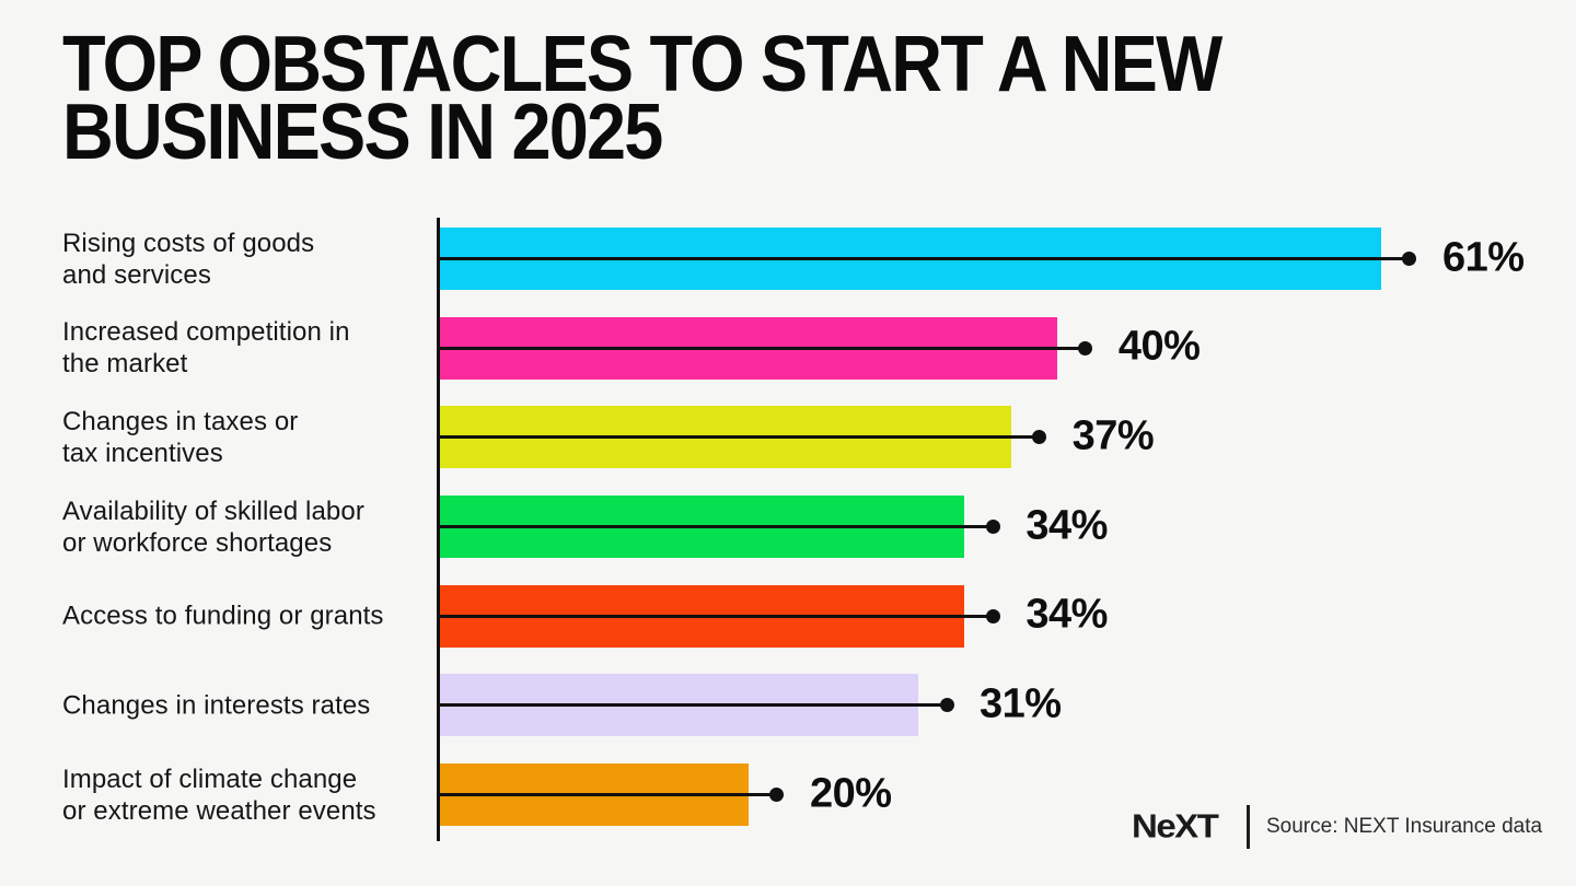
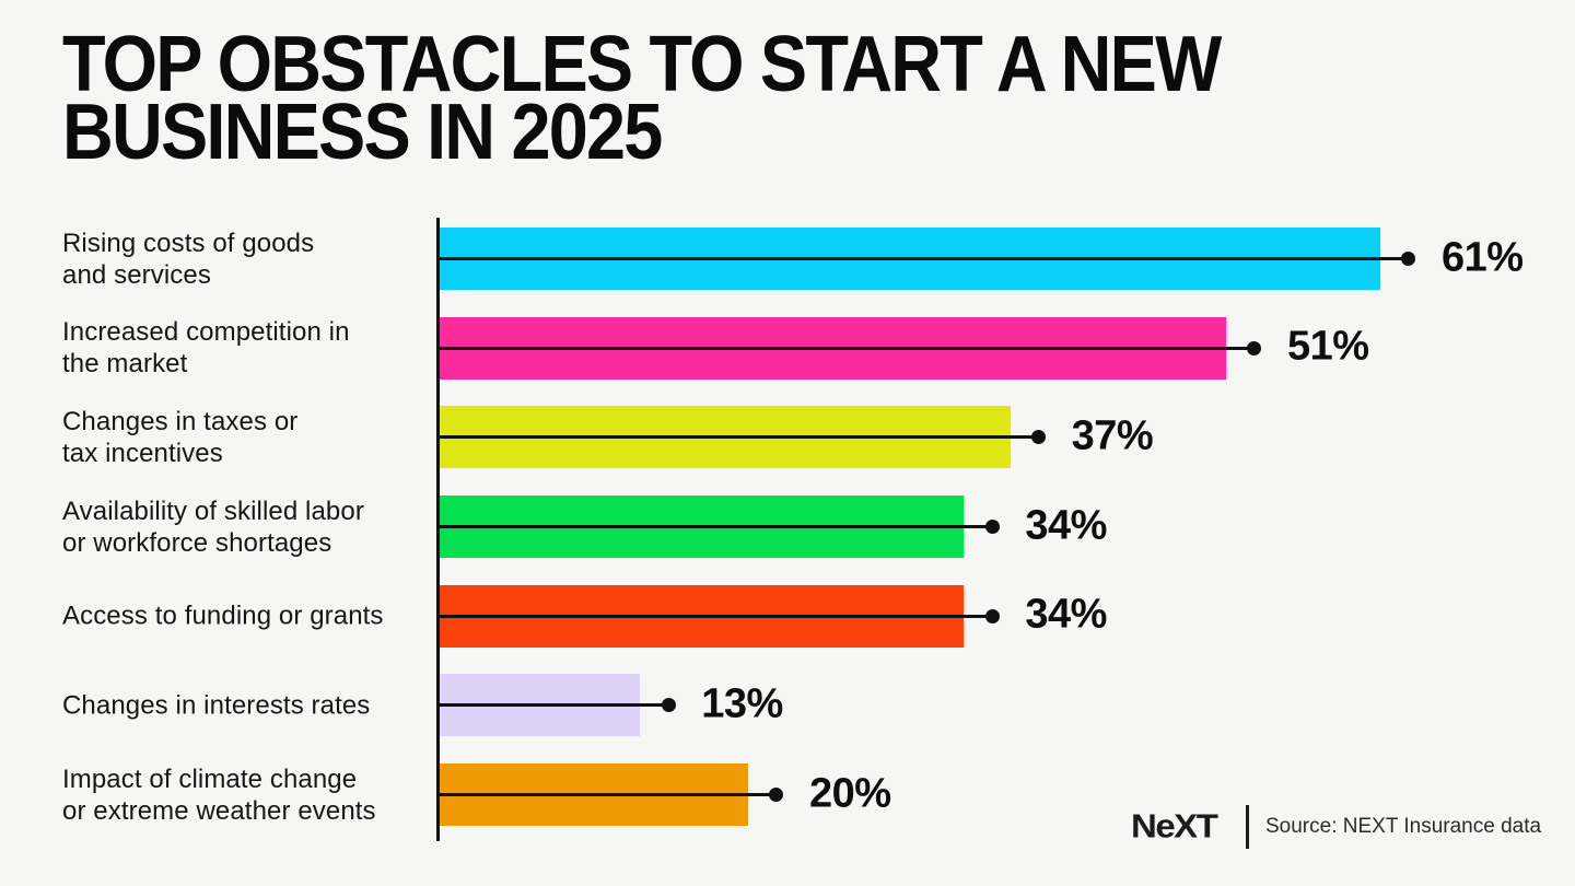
Increased competition in the market: 40% -> 51%
Changes in interests rates: 31% -> 13%
